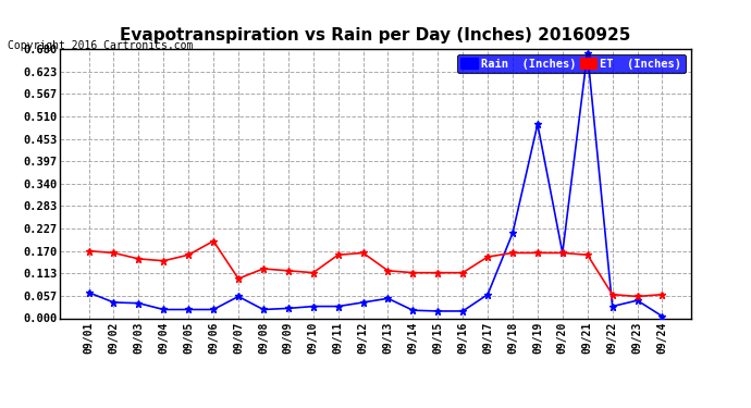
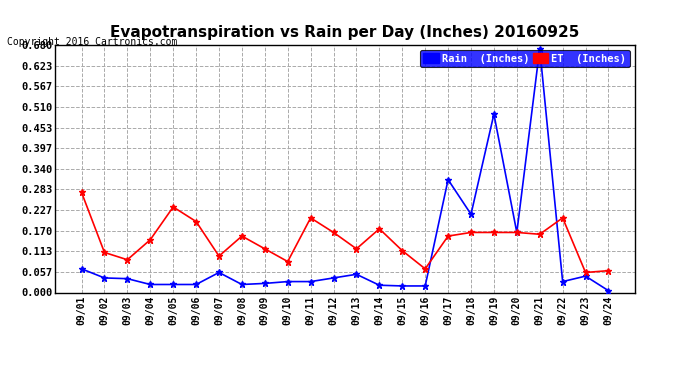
ET (Inches)/09/01: 0.170 -> 0.275
ET (Inches)/09/02: 0.165 -> 0.110
ET (Inches)/09/03: 0.150 -> 0.090
ET (Inches)/09/05: 0.160 -> 0.235
ET (Inches)/09/08: 0.125 -> 0.155
ET (Inches)/09/10: 0.115 -> 0.085
ET (Inches)/09/11: 0.160 -> 0.205
ET (Inches)/09/14: 0.115 -> 0.175
ET (Inches)/09/16: 0.115 -> 0.065
Rain (Inches)/09/17: 0.060 -> 0.310
ET (Inches)/09/22: 0.060 -> 0.205
